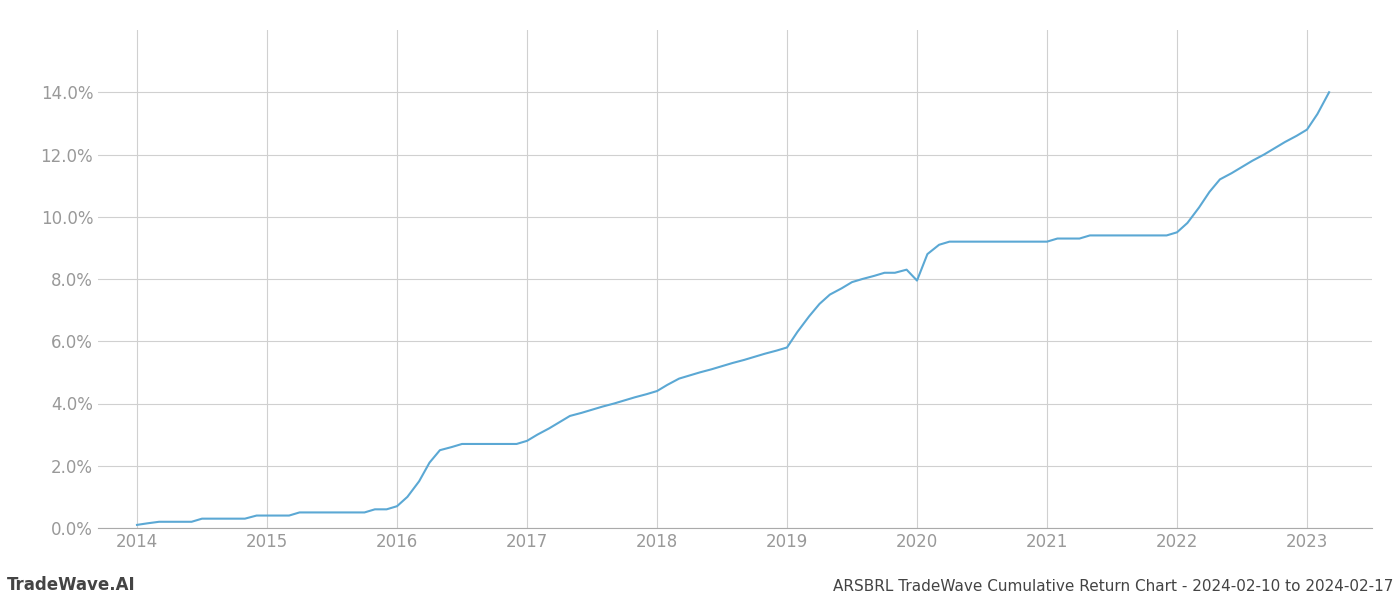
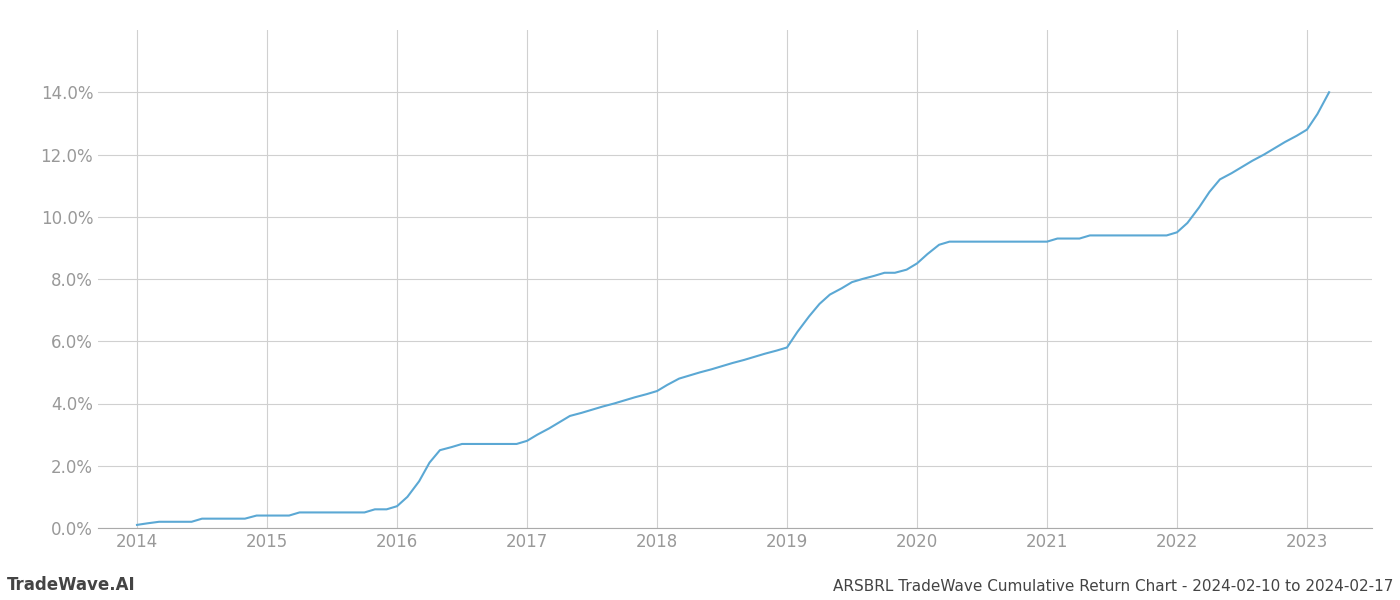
2020: 7.95% -> 8.50%
